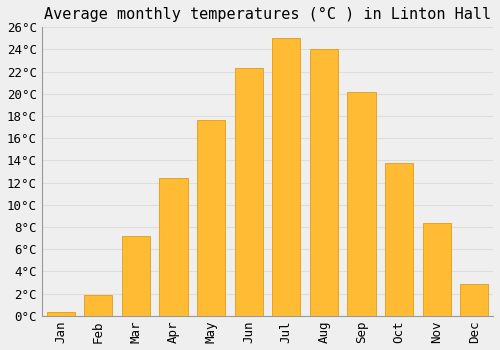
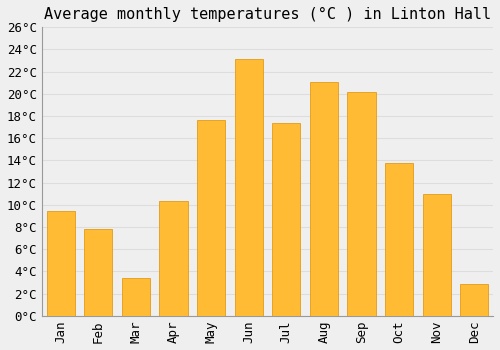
Jan: 0.3°C -> 9.4°C
Feb: 1.9°C -> 7.8°C
Mar: 7.2°C -> 3.4°C
Apr: 12.4°C -> 10.3°C
Jun: 22.3°C -> 23.1°C
Jul: 25.0°C -> 17.4°C
Aug: 24.0°C -> 21.1°C
Nov: 8.4°C -> 11.0°C
